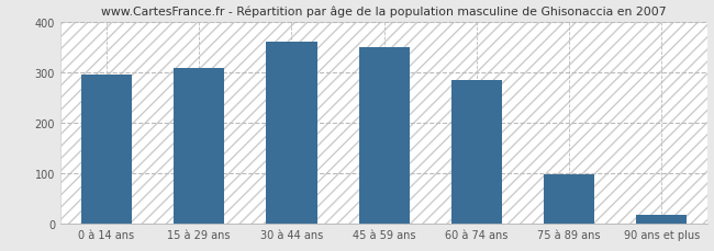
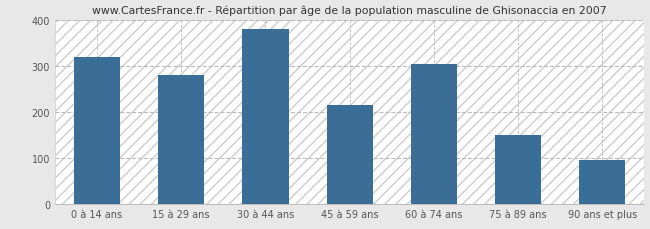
0 à 14 ans: 295 -> 320
15 à 29 ans: 308 -> 280
30 à 44 ans: 360 -> 380
45 à 59 ans: 350 -> 215
60 à 74 ans: 284 -> 305
75 à 89 ans: 98 -> 150
90 ans et plus: 18 -> 95
